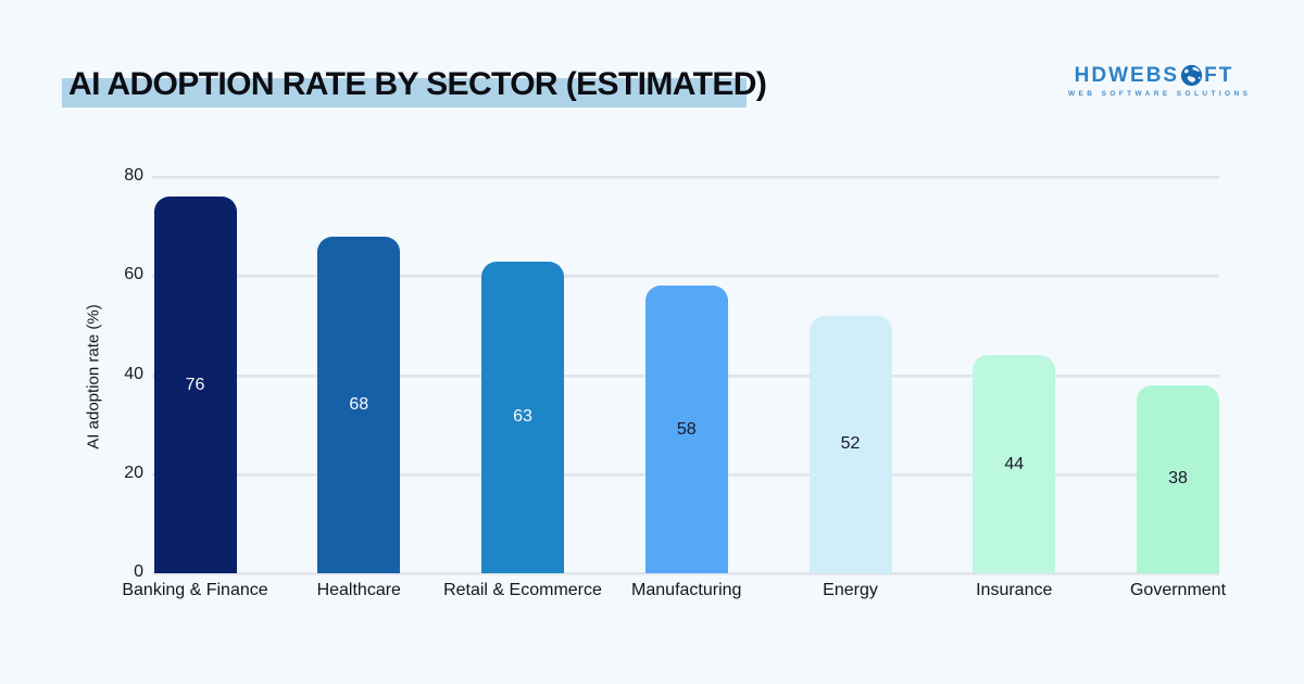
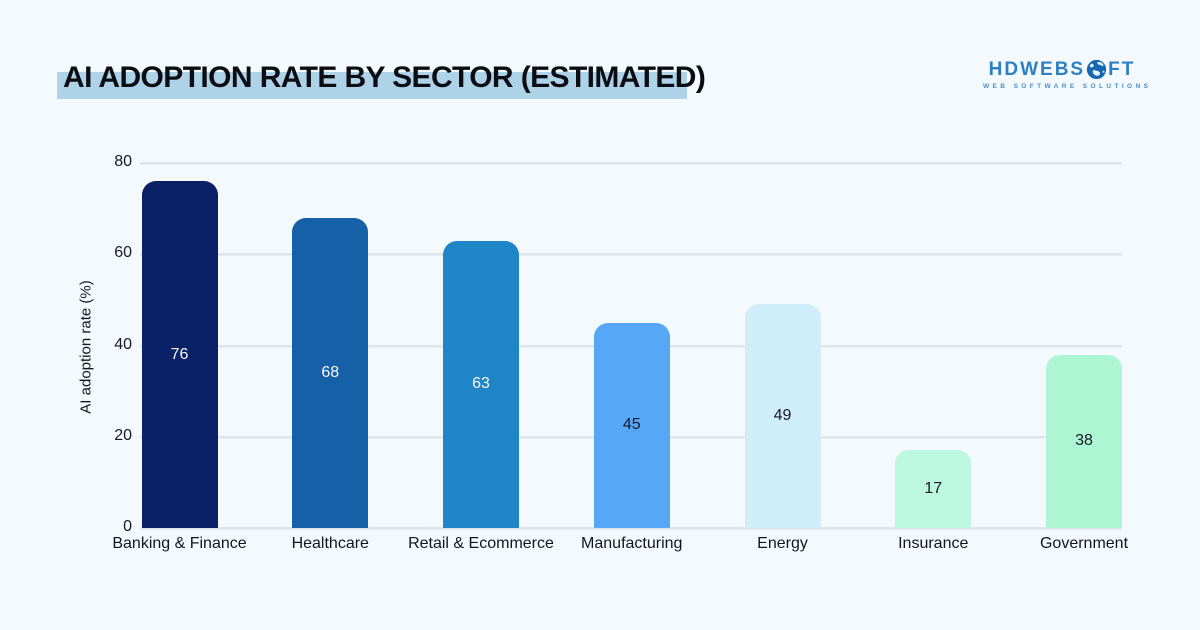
Manufacturing: 58 -> 45
Energy: 52 -> 49
Insurance: 44 -> 17
